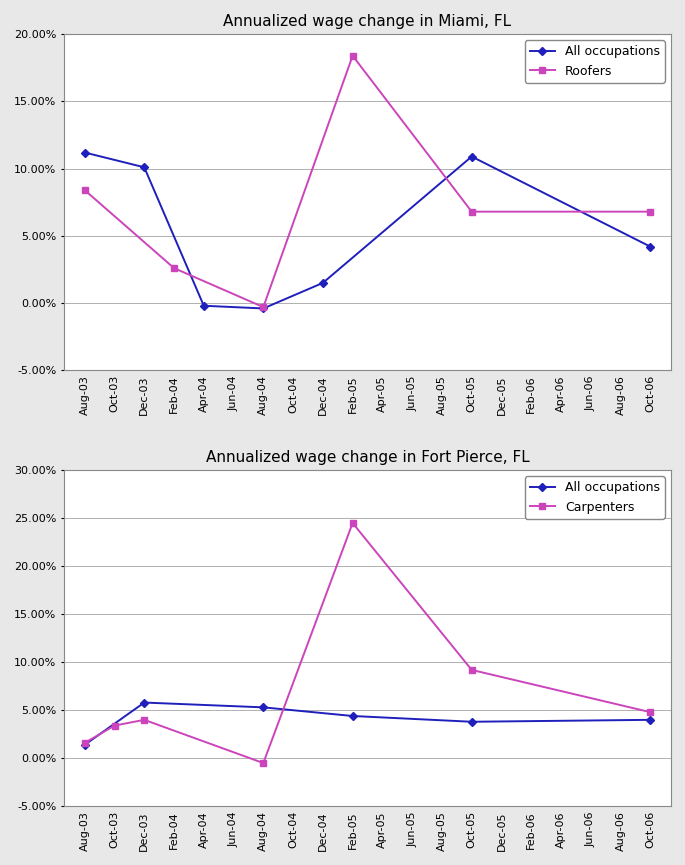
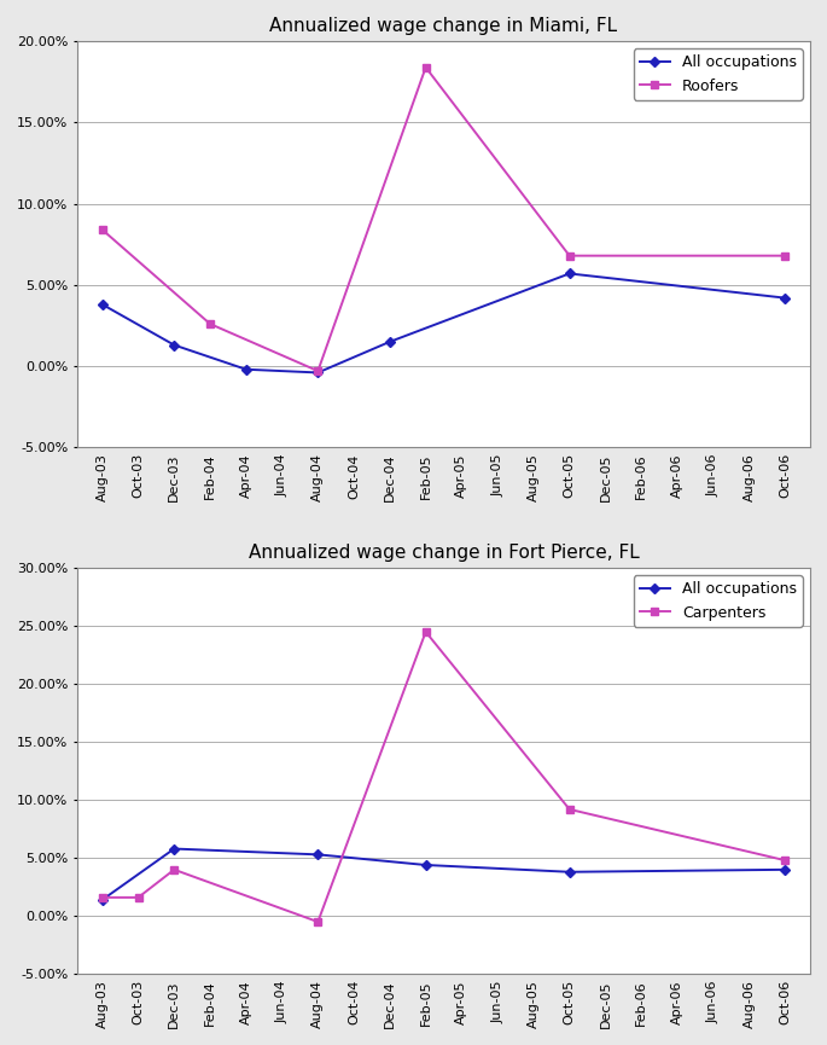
Annualized wage change in Miami, FL/All occupations/Aug-03: 11.2% -> 3.8%
Annualized wage change in Miami, FL/All occupations/Dec-03: 10.1% -> 1.3%
Annualized wage change in Miami, FL/All occupations/Oct-05: 10.9% -> 5.7%
Annualized wage change in Fort Pierce, FL/Carpenters/Oct-03: 3.4% -> 1.6%
